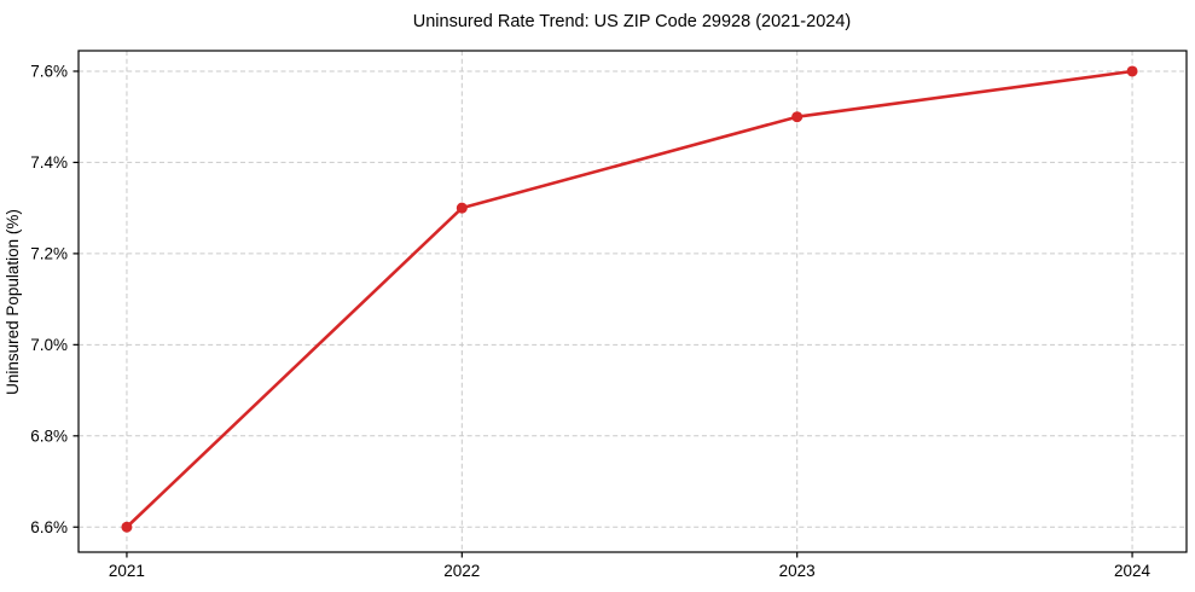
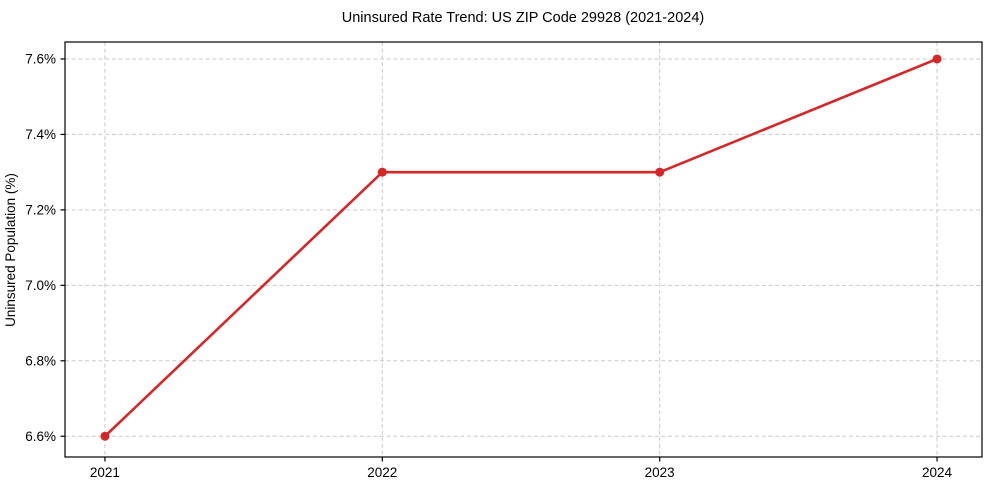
2023: 7.5% -> 7.3%
